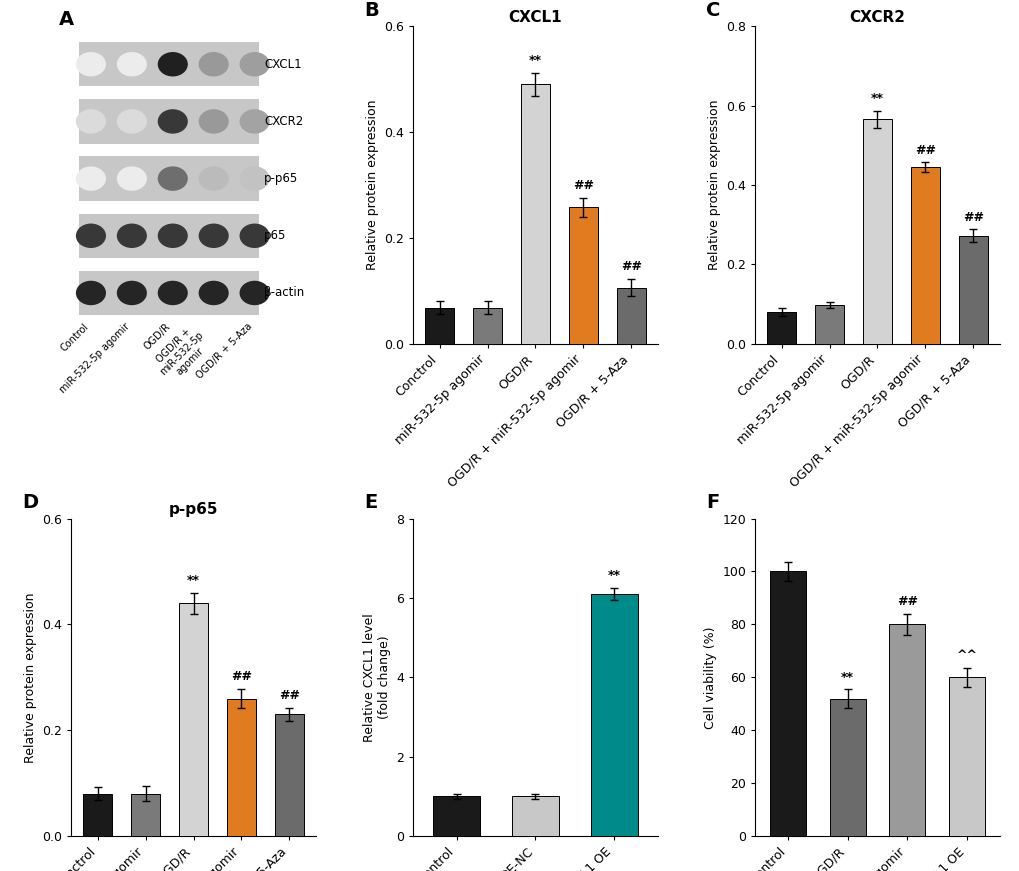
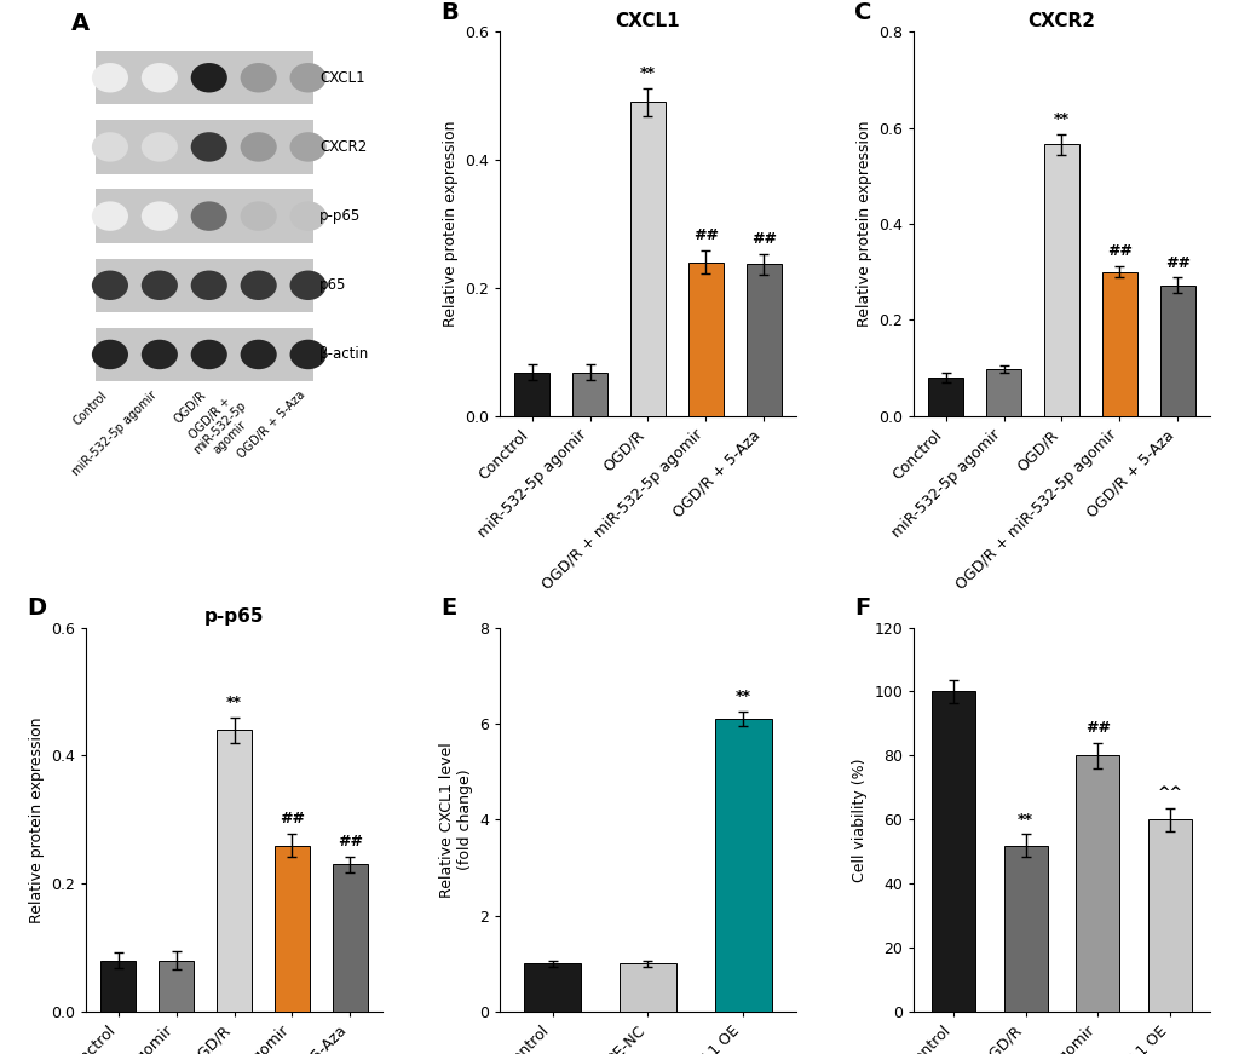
CXCL1/OGD/R + miR-532-5p agomir: 0.258 -> 0.240
CXCL1/OGD/R + 5-Aza: 0.106 -> 0.237
CXCR2/OGD/R + miR-532-5p agomir: 0.445 -> 0.300
